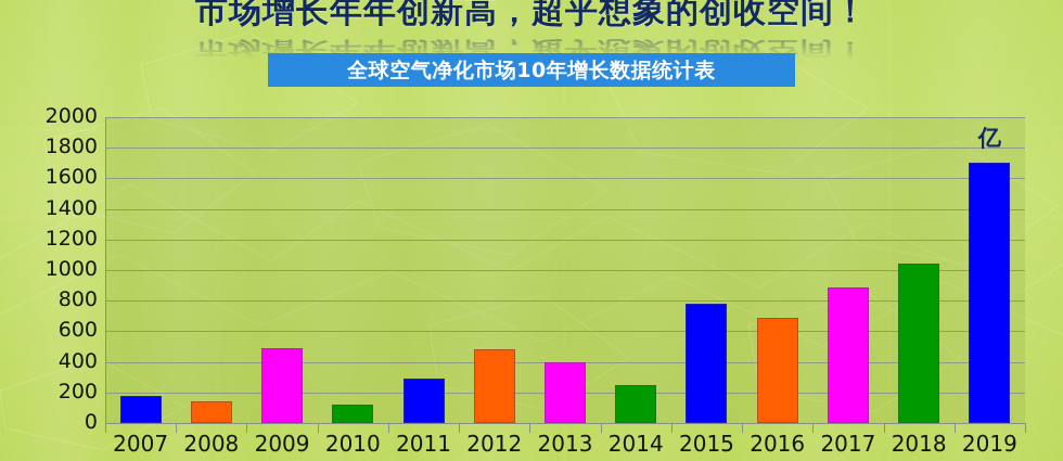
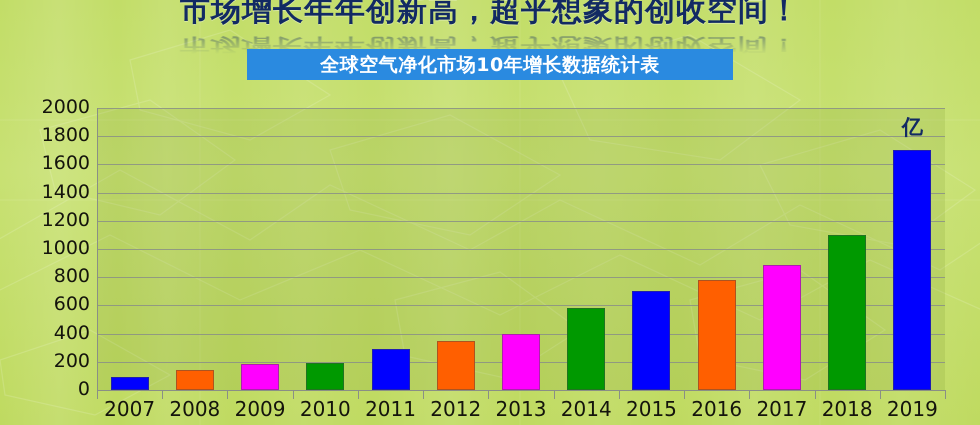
2007: 180 -> 90
2009: 490 -> 180
2010: 120 -> 200
2012: 480 -> 340
2014: 250 -> 580
2015: 780 -> 700
2016: 690 -> 780
2018: 1040 -> 1100
